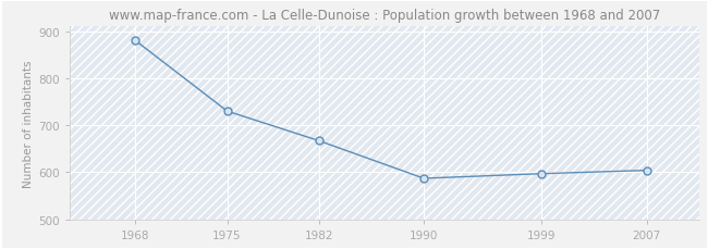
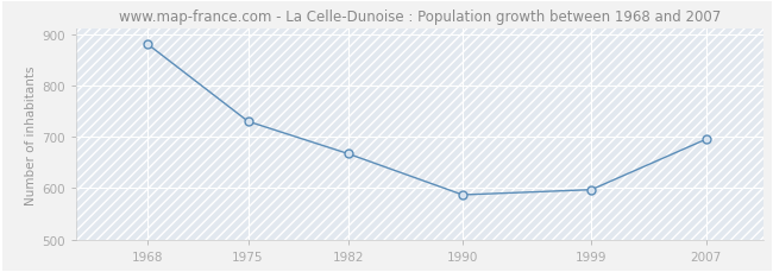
2007: 604 -> 695
